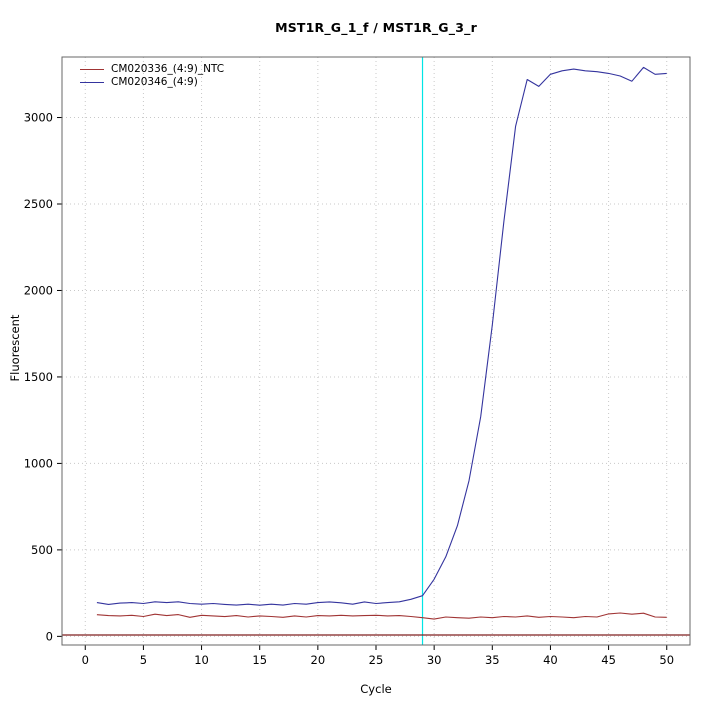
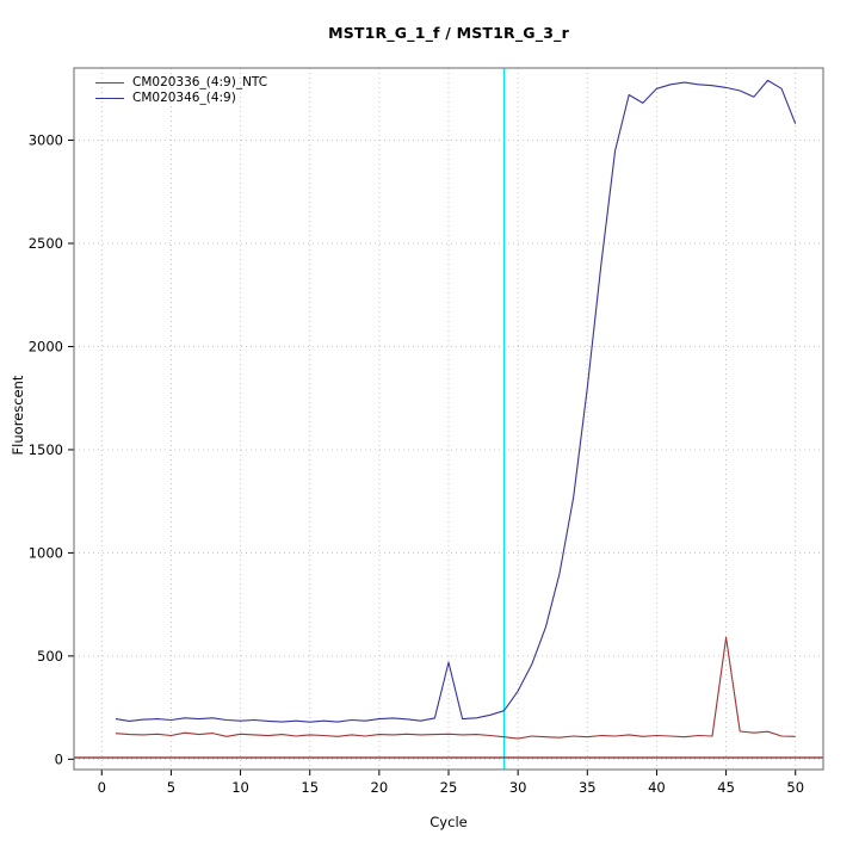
CM020346_(4:9)/25: 190 -> 470
CM020336_(4:9)_NTC/45: 130 -> 590
CM020346_(4:9)/50: 3260 -> 3080
